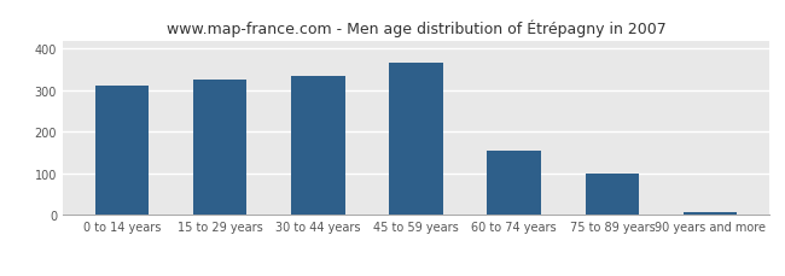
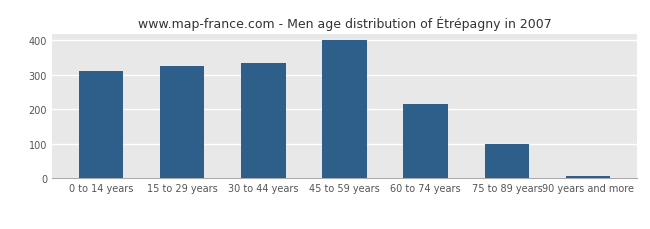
45 to 59 years: 365 -> 400
60 to 74 years: 155 -> 215
